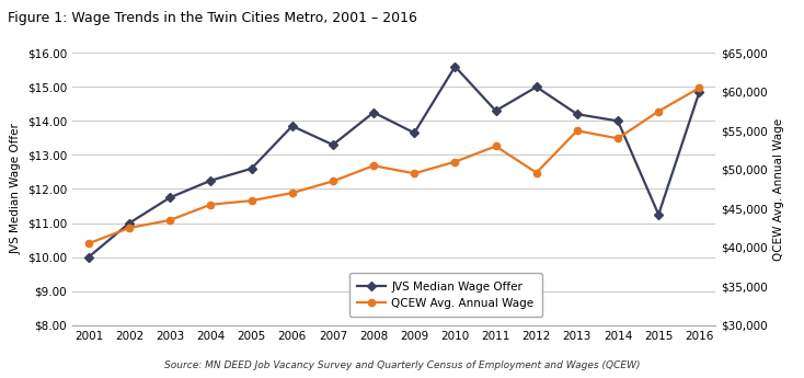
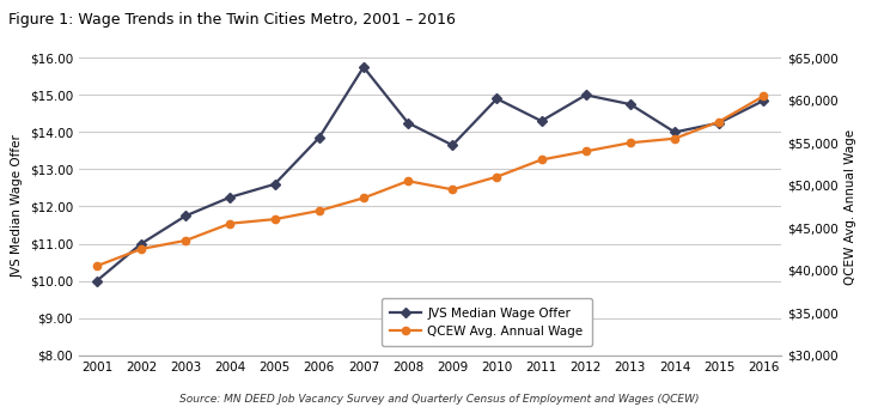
JVS Median Wage Offer/2007: $13.30 -> $15.75
JVS Median Wage Offer/2010: $15.60 -> $14.90
QCEW Avg. Annual Wage/2012: $49,600 -> $54,000
JVS Median Wage Offer/2013: $14.20 -> $14.75
QCEW Avg. Annual Wage/2014: $54,000 -> $55,500
JVS Median Wage Offer/2015: $11.25 -> $14.25
